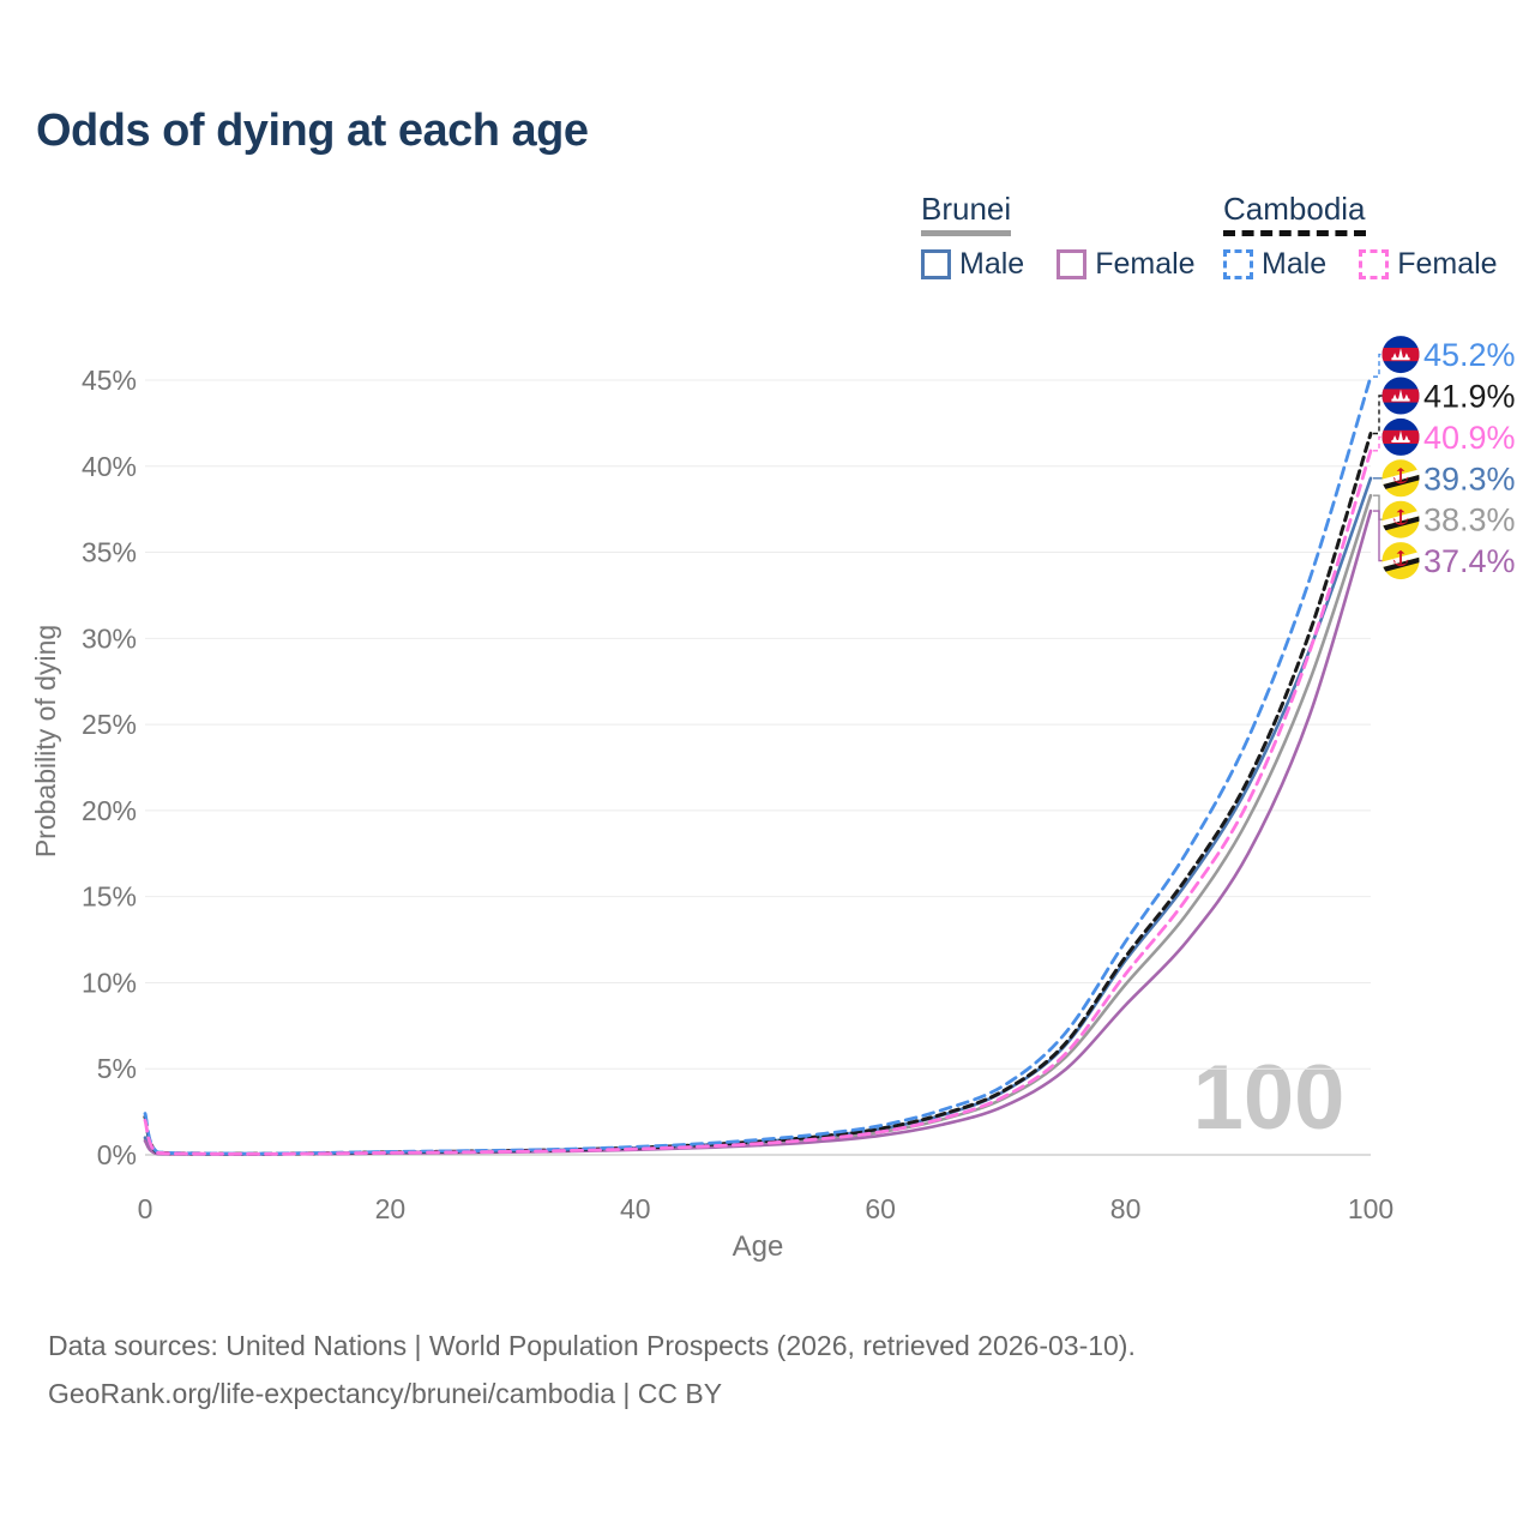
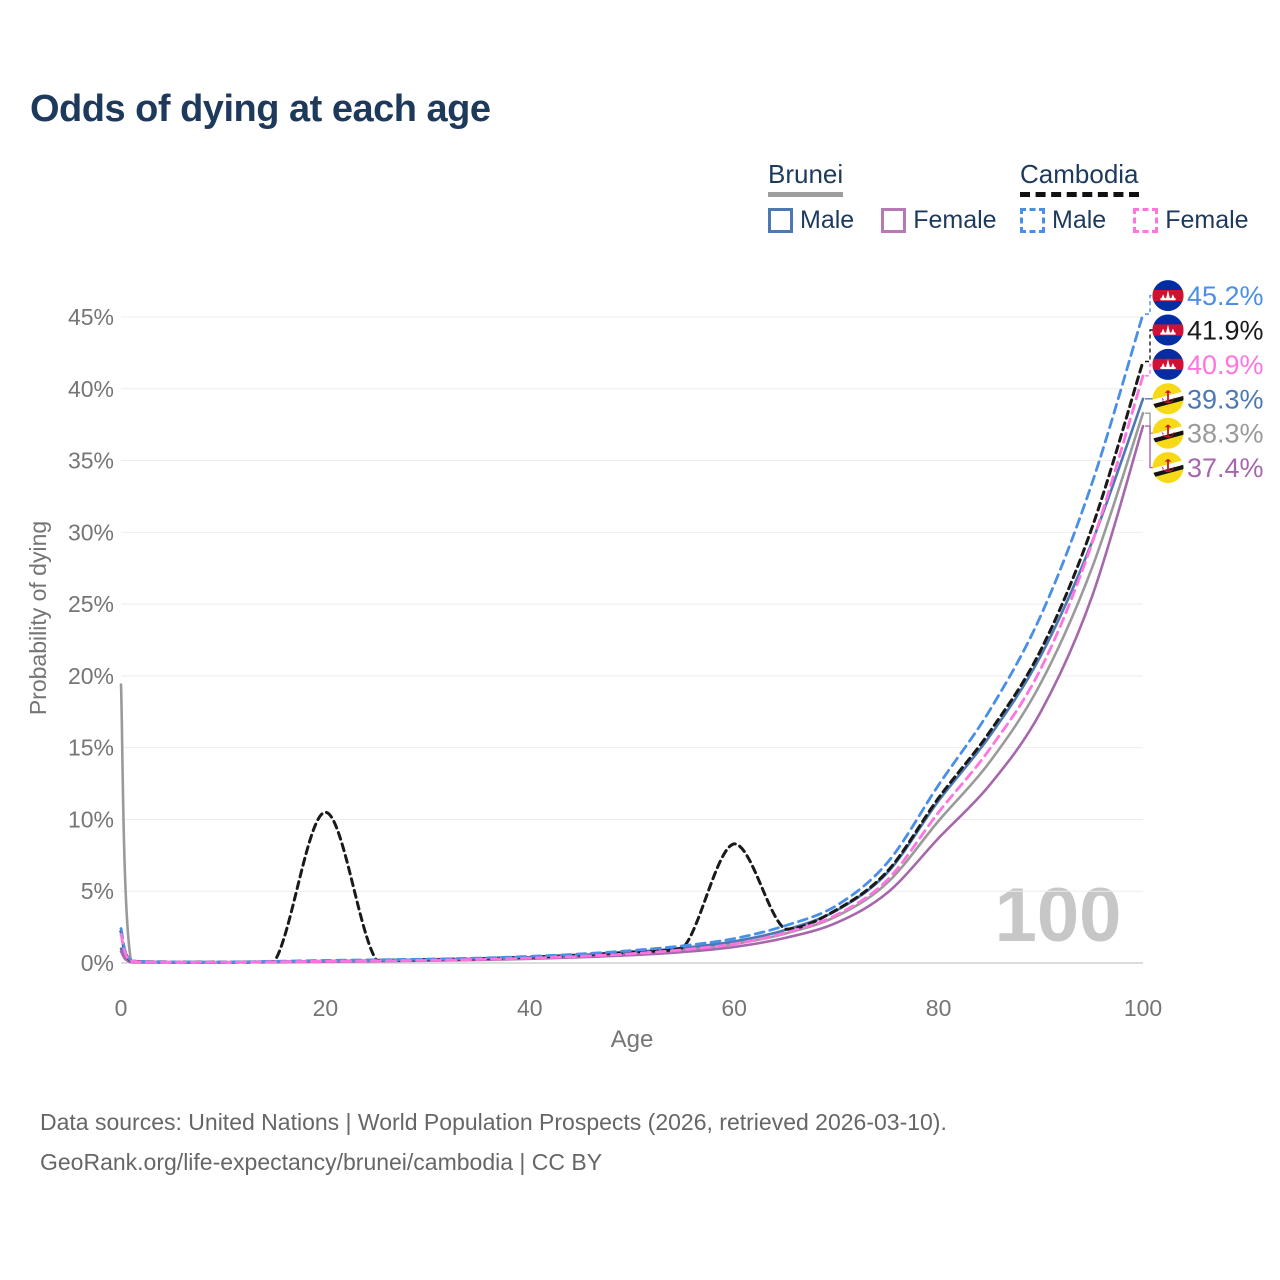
Brunei/0: 0.9% -> 19.4%
Cambodia/20: 0.1% -> 10.5%
Cambodia/60: 1.5% -> 8.3%
